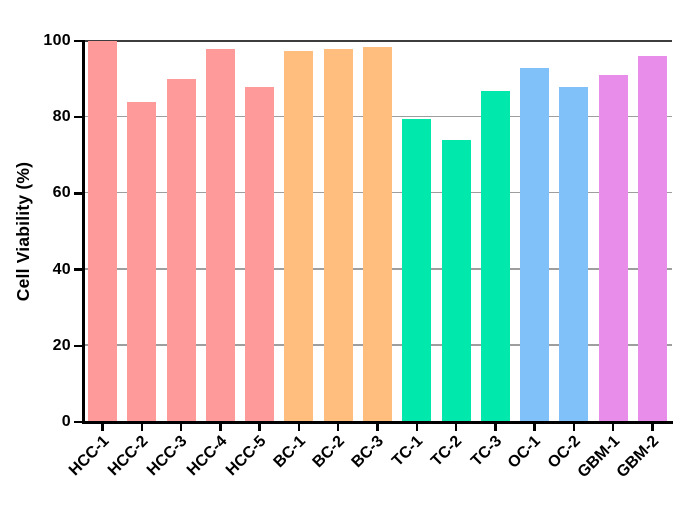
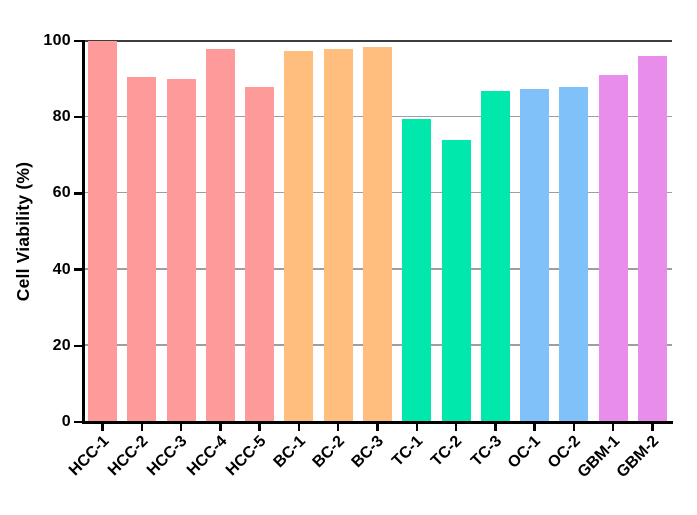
HCC-2: 84 -> 90
OC-1: 93 -> 88
